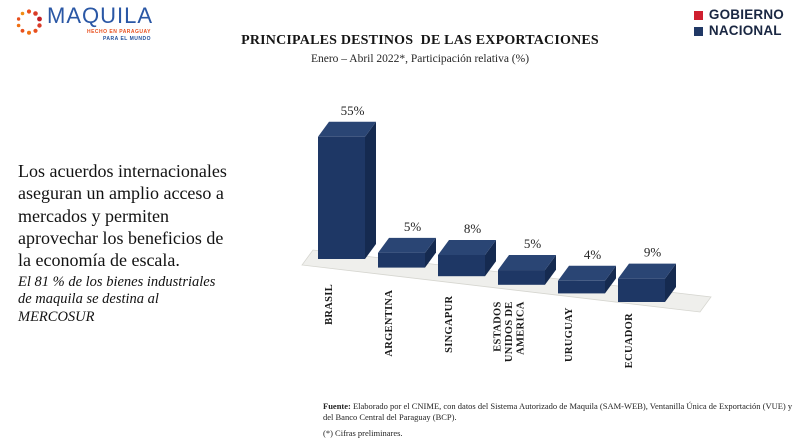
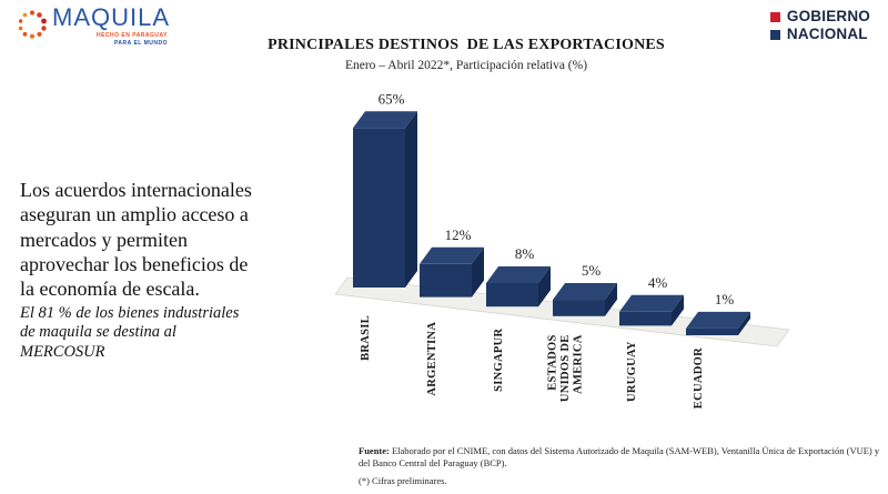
BRASIL: 55% -> 65%
ARGENTINA: 5% -> 12%
ECUADOR: 9% -> 1%
